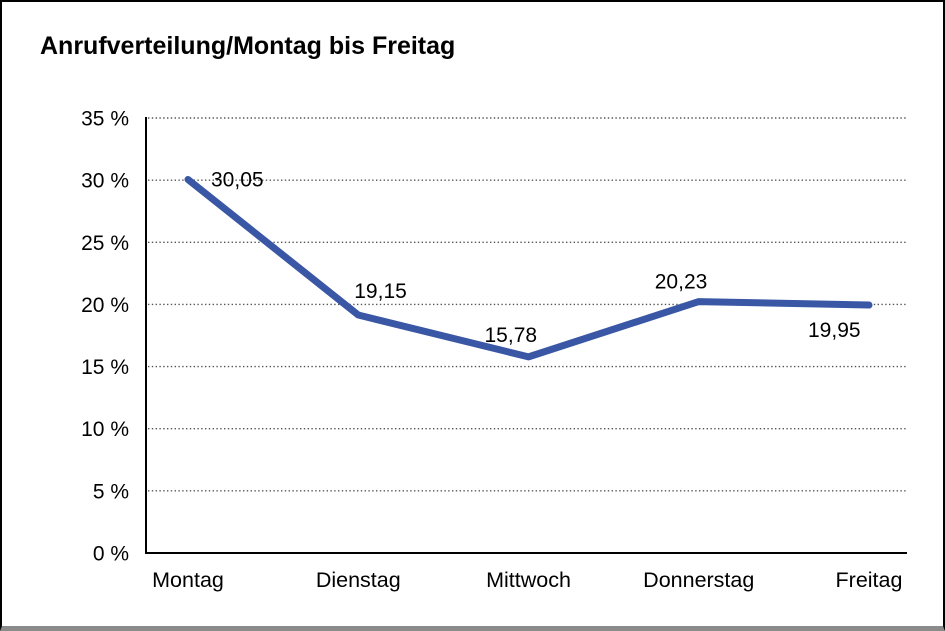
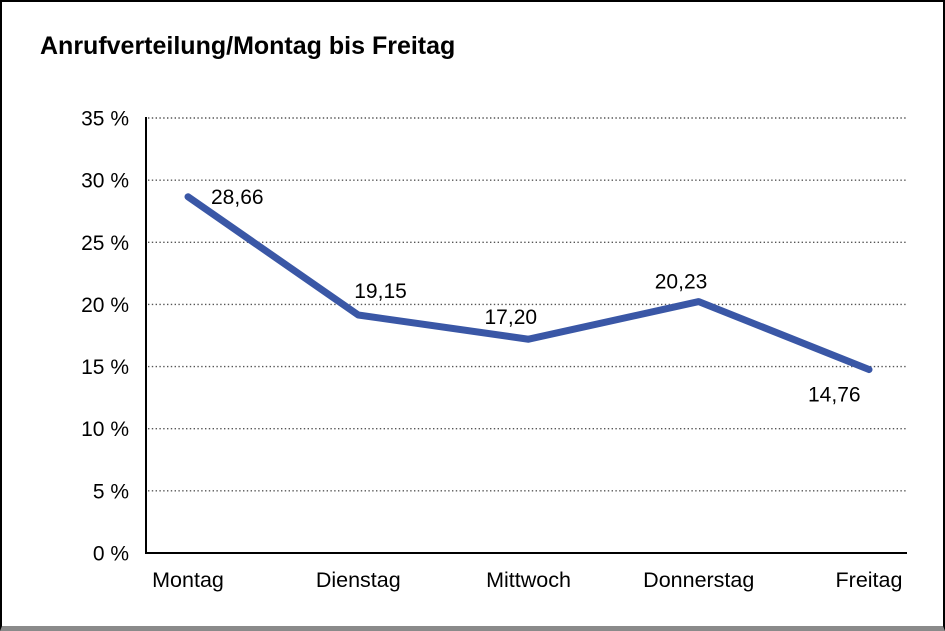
Montag: 30,05 -> 28,66
Mittwoch: 15,78 -> 17,20
Freitag: 19,95 -> 14,76
